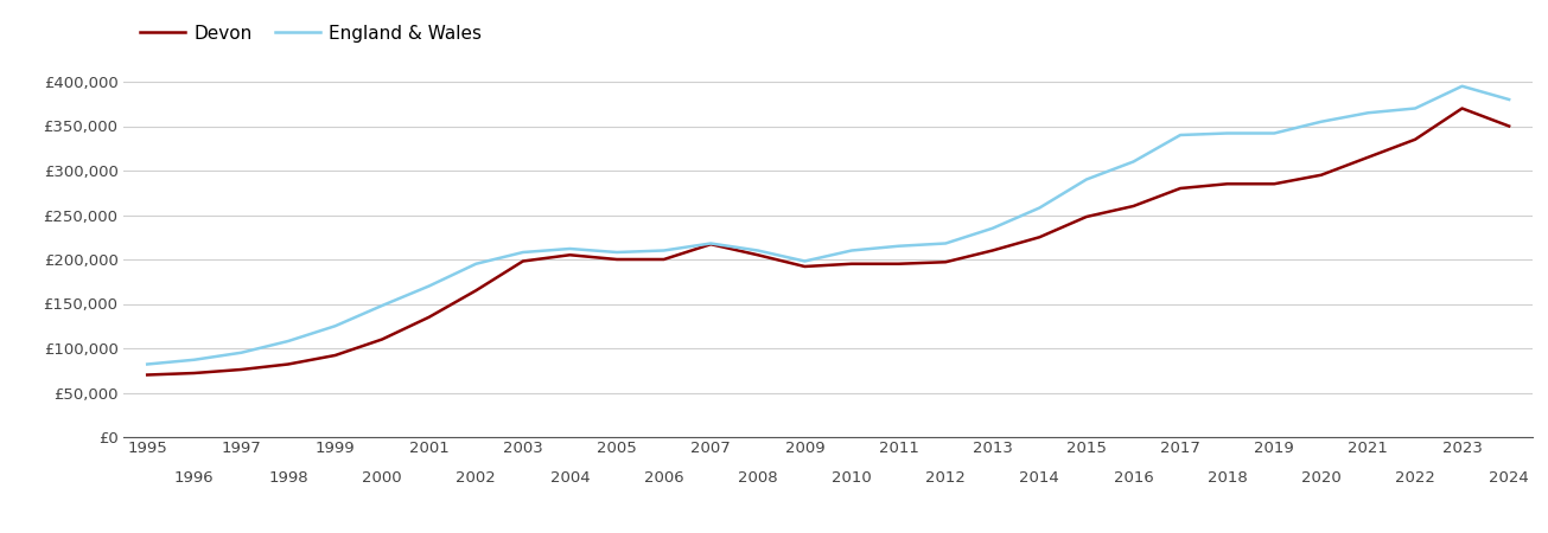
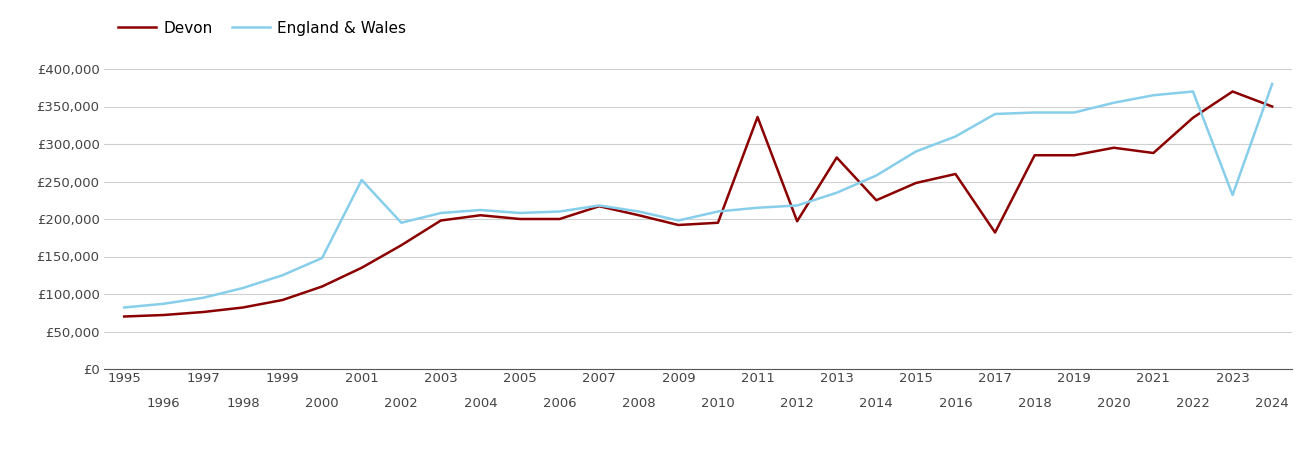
England & Wales/2001: £170,000 -> £252,000
Devon/2011: £195,000 -> £336,000
Devon/2013: £210,000 -> £282,000
Devon/2017: £280,000 -> £182,000
Devon/2021: £315,000 -> £288,000
England & Wales/2023: £395,000 -> £232,000
